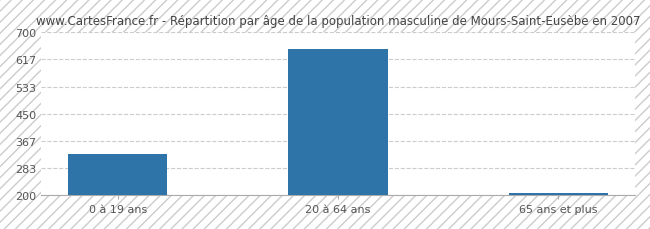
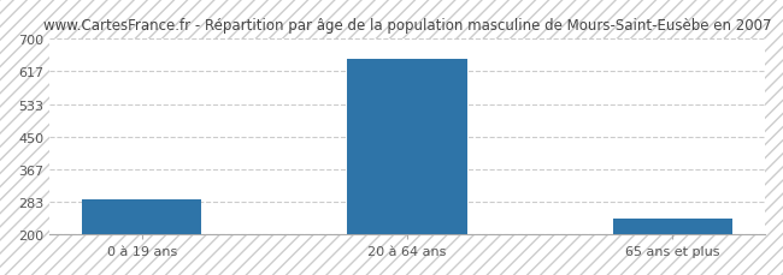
0 à 19 ans: 325 -> 290
65 ans et plus: 205 -> 240
